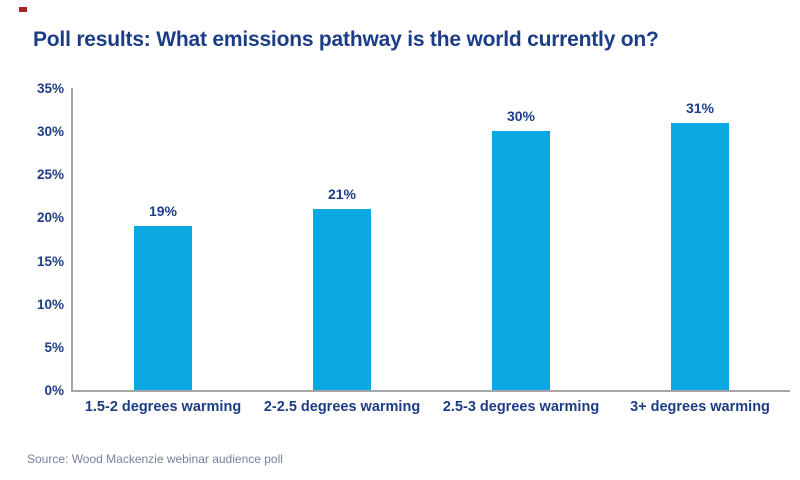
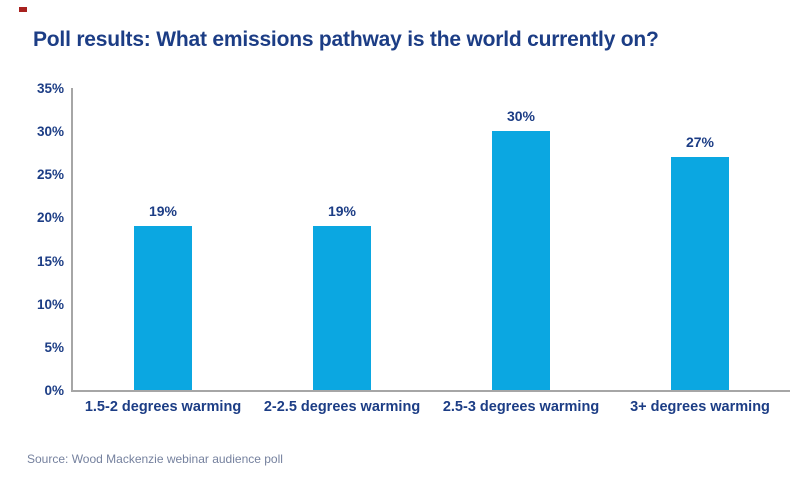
2-2.5 degrees warming: 21% -> 19%
3+ degrees warming: 31% -> 27%
